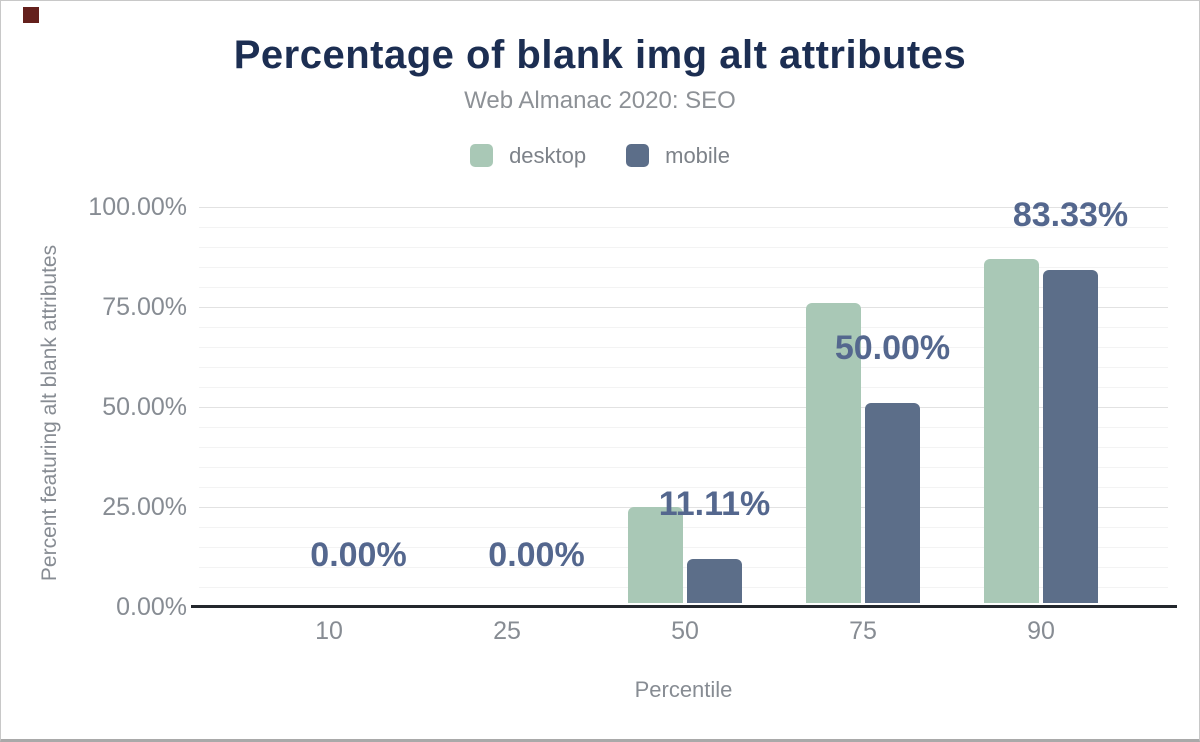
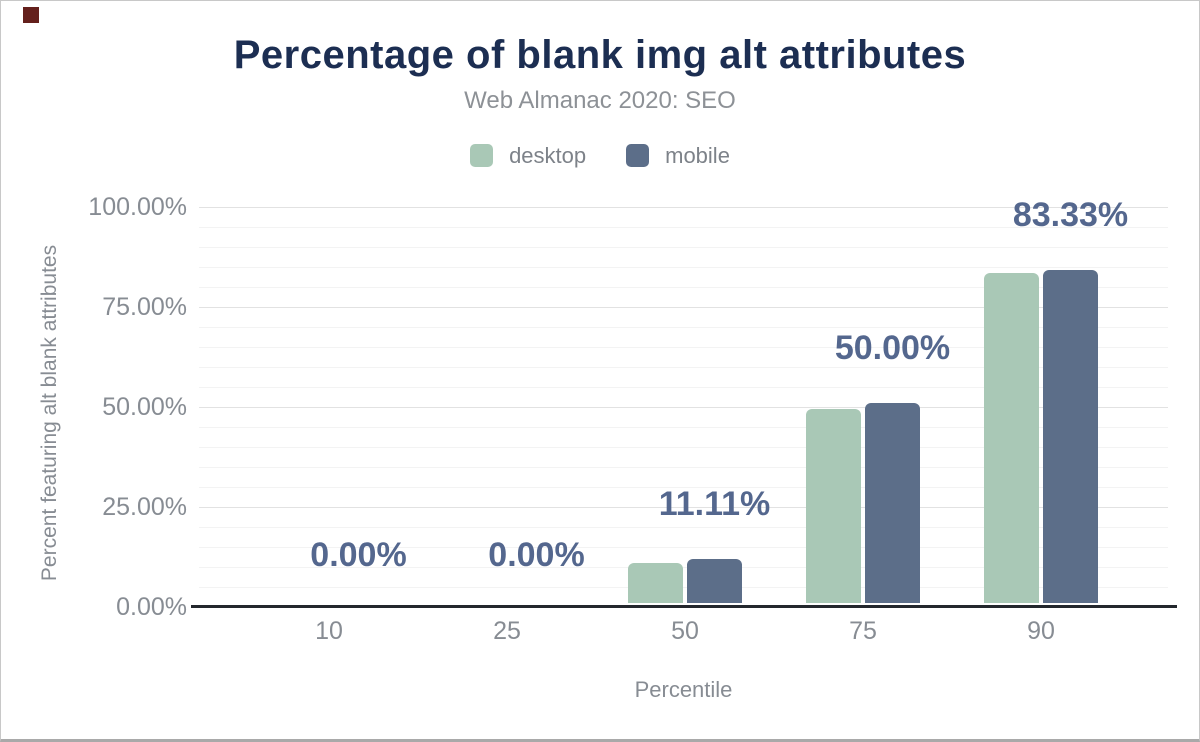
desktop/50: 24% -> 10%
desktop/75: 75% -> 49%
desktop/90: 86% -> 82%
